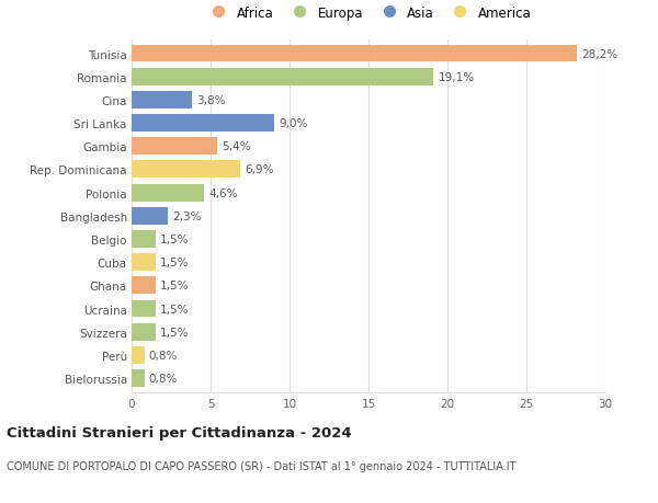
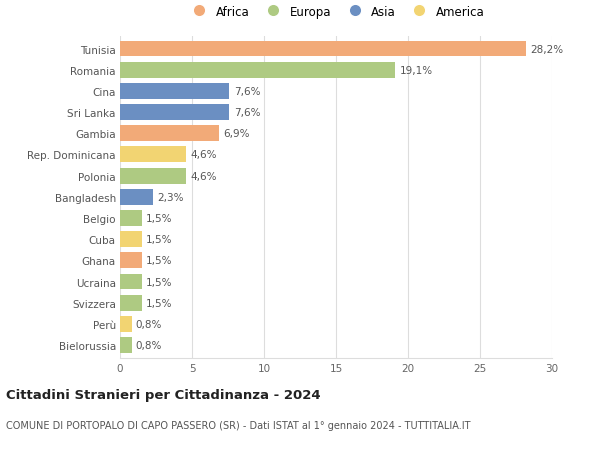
Cina: 3,8% -> 7,6%
Sri Lanka: 9,0% -> 7,6%
Gambia: 5,4% -> 6,9%
Rep. Dominicana: 6,9% -> 4,6%
